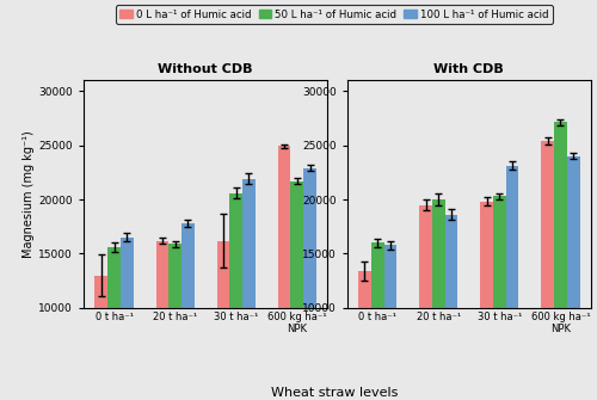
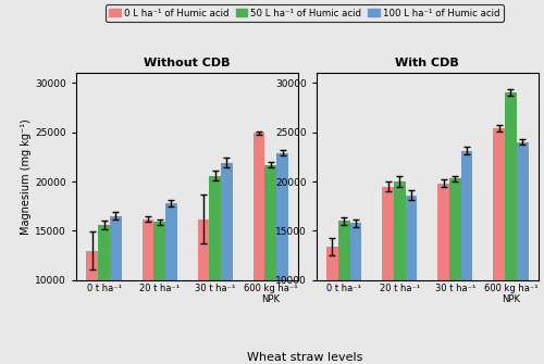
With CDB/50 L ha⁻¹ of Humic acid/600 kg ha⁻¹ NPK: 27100 -> 29000
